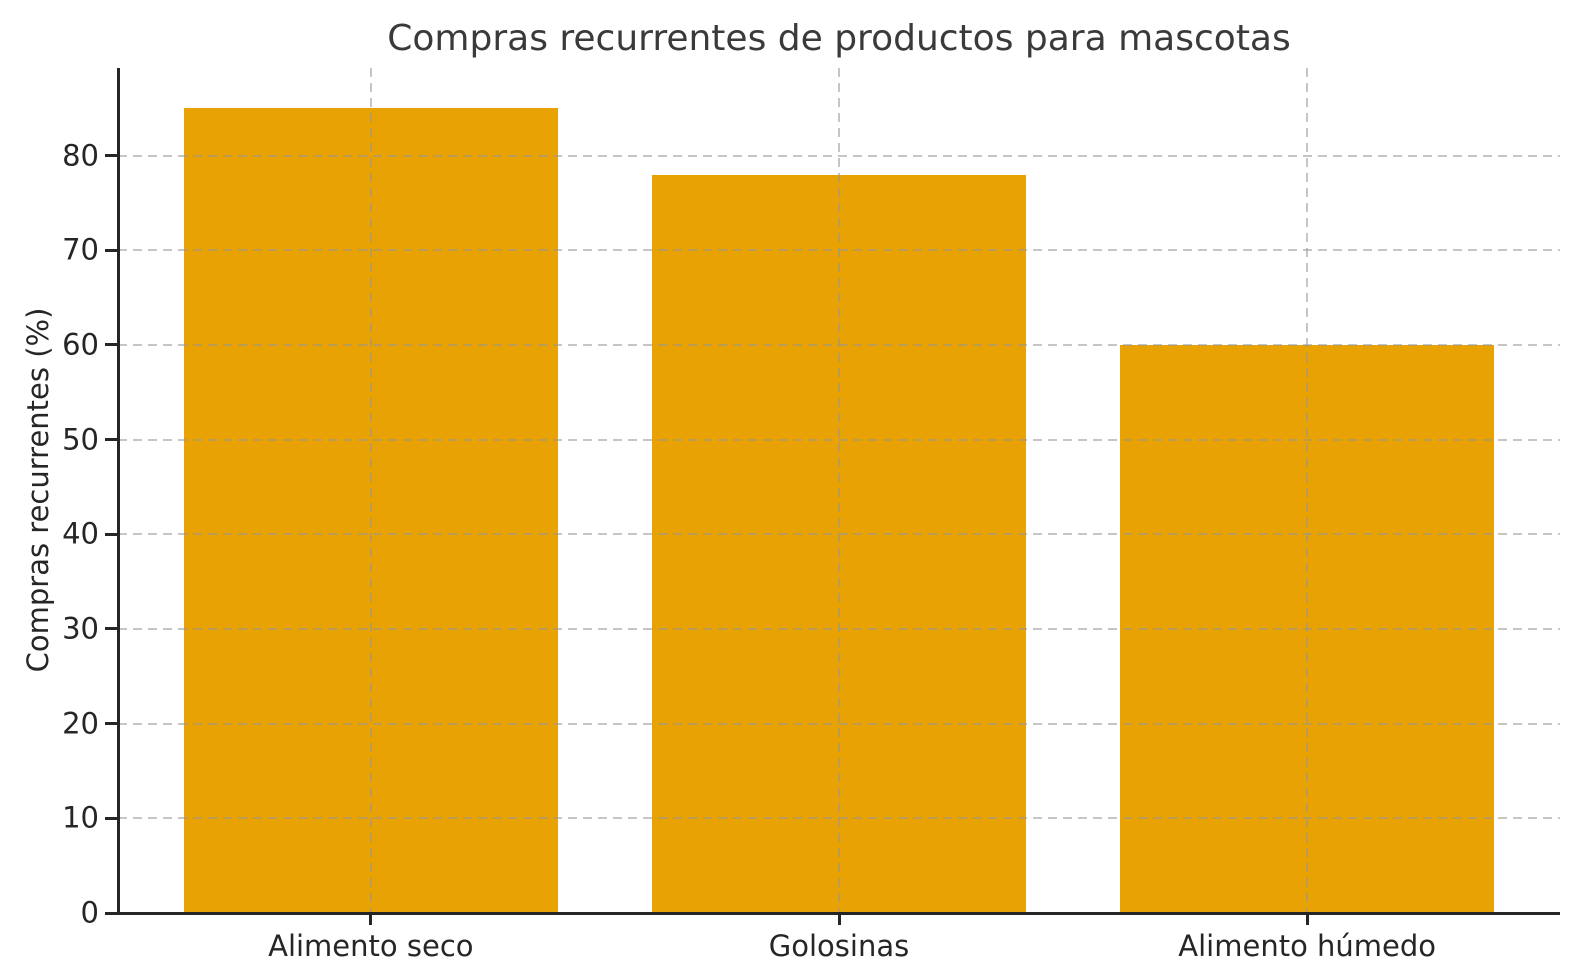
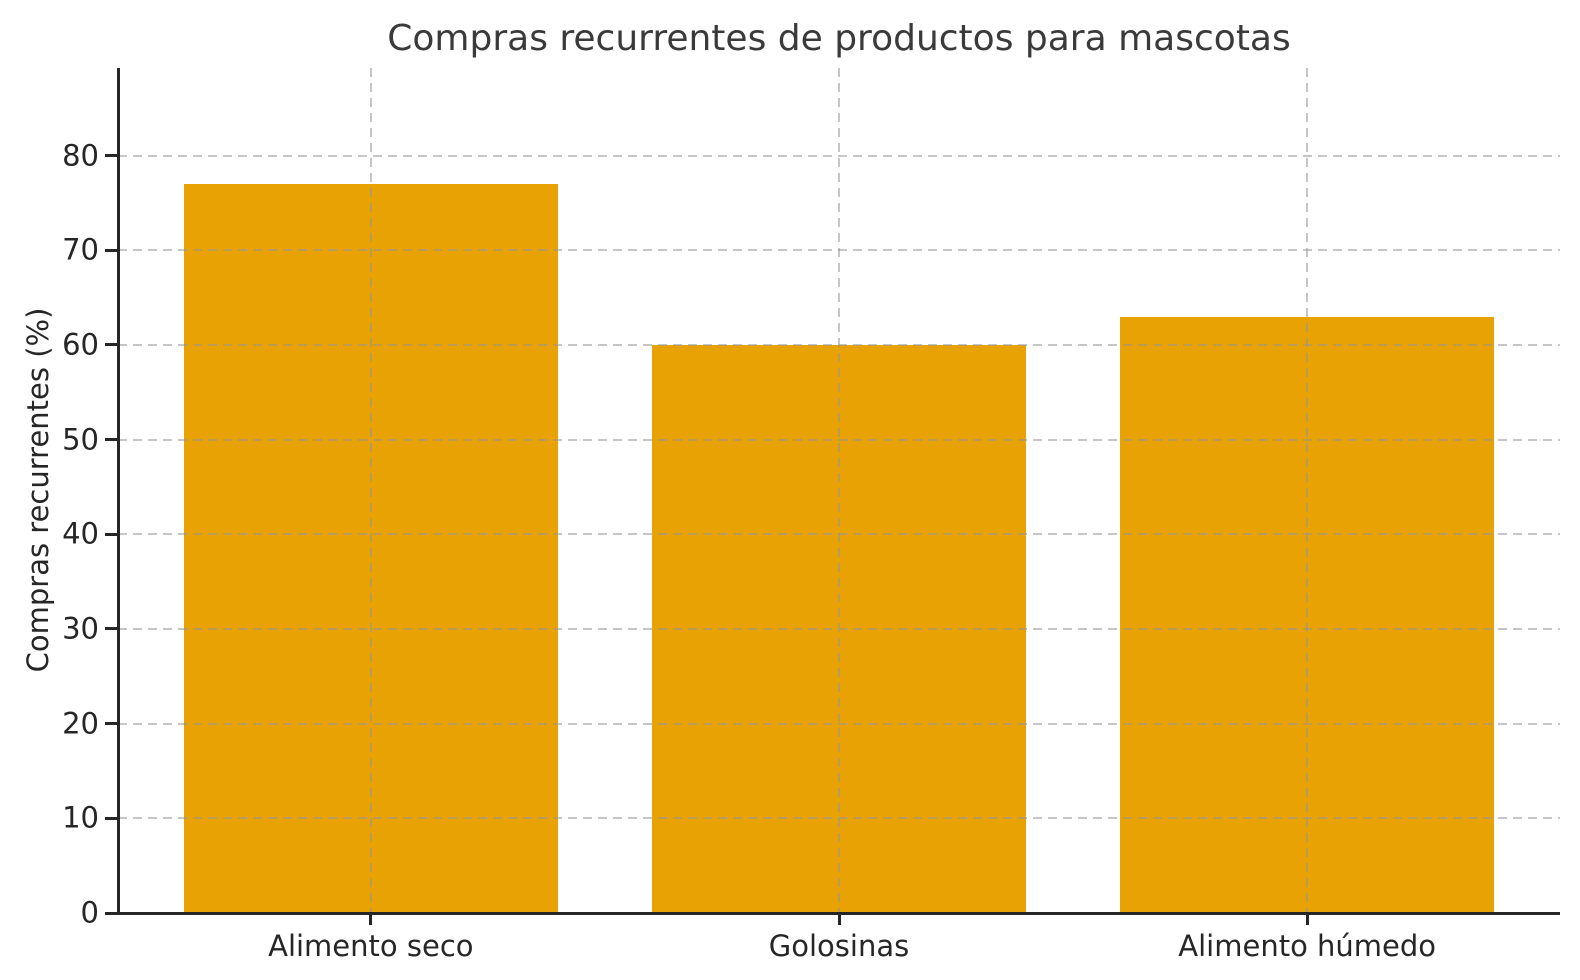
Alimento seco: 85 -> 77
Golosinas: 78 -> 60
Alimento húmedo: 60 -> 63
